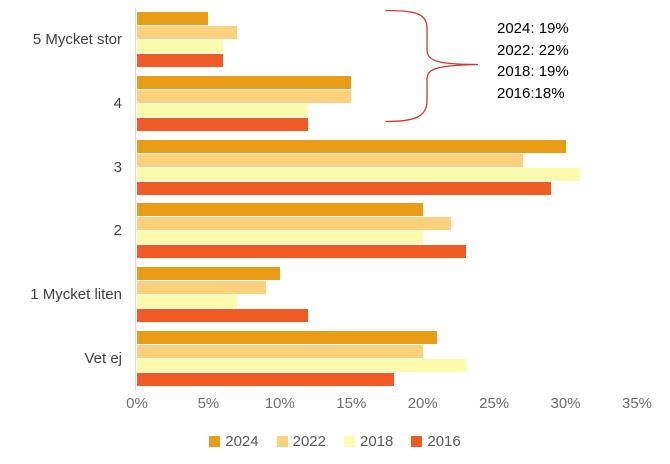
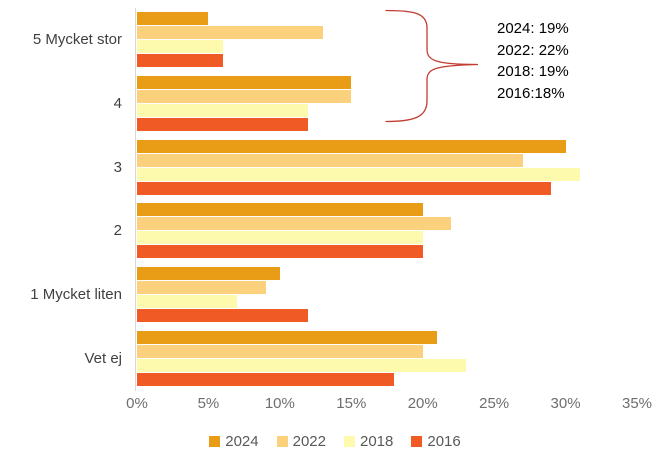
2022/5 Mycket stor: 7% -> 13%
2016/2: 23% -> 20%
